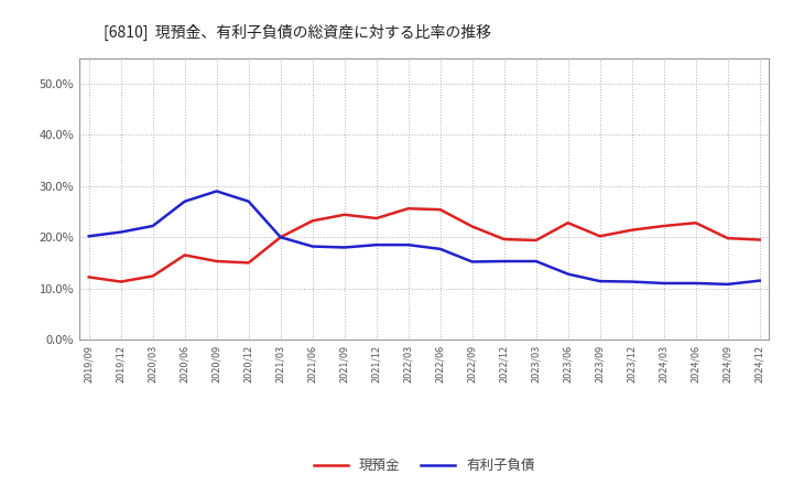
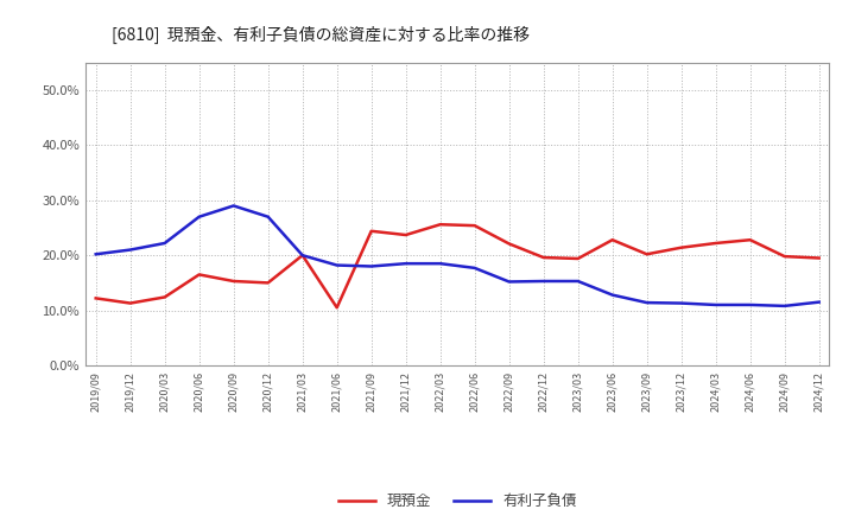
現預金/2021/06: 23.2% -> 10.5%
